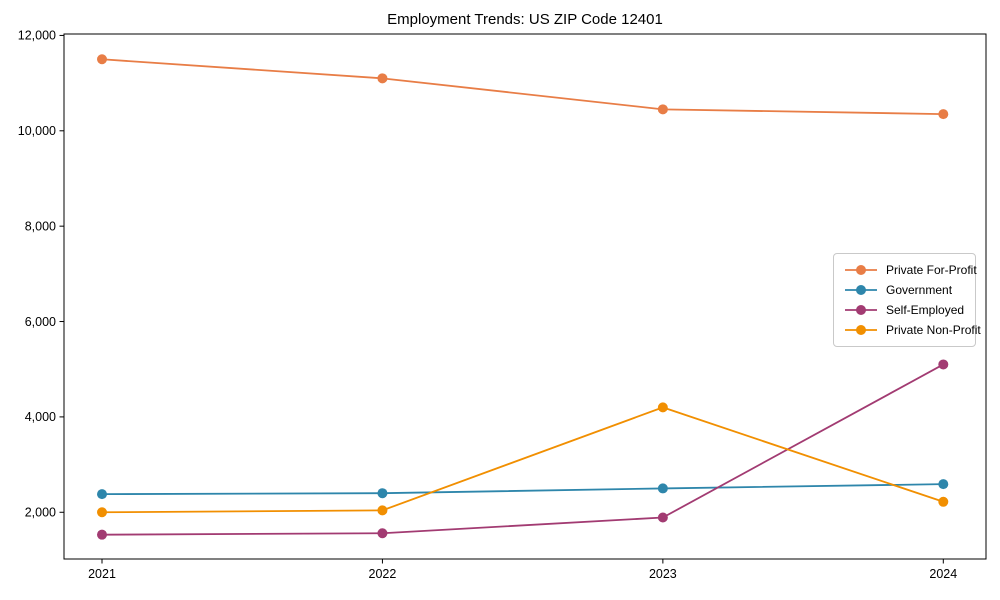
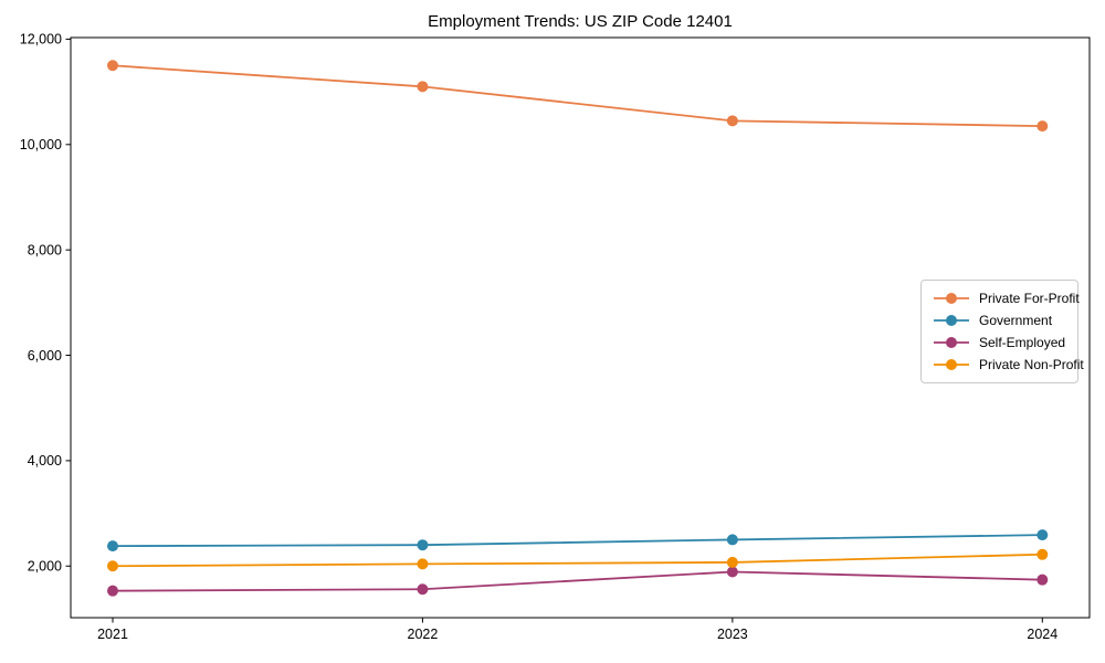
Private Non-Profit/2023: 4200 -> 2100
Self-Employed/2024: 5100 -> 1700
